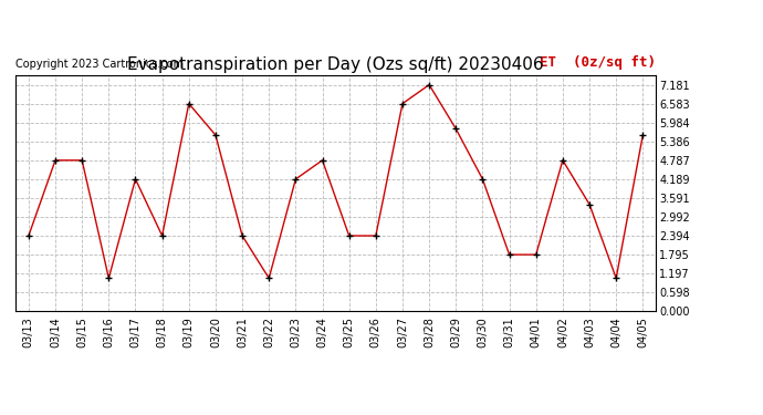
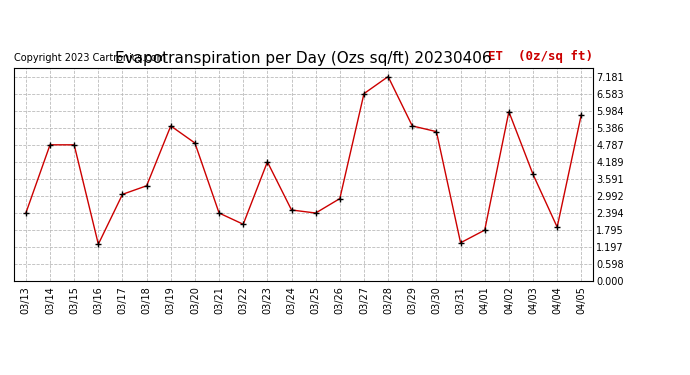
03/16: 1.05 -> 1.30
03/17: 4.19 -> 3.05
03/18: 2.39 -> 3.35
03/19: 6.58 -> 5.45
03/20: 5.58 -> 4.85
03/22: 1.05 -> 2.00
03/24: 4.79 -> 2.50
03/26: 2.39 -> 2.90
03/29: 5.78 -> 5.45
03/30: 4.19 -> 5.25
03/31: 1.79 -> 1.35
04/02: 4.79 -> 5.95
04/03: 3.39 -> 3.75
04/04: 1.05 -> 1.90
04/05: 5.58 -> 5.85
